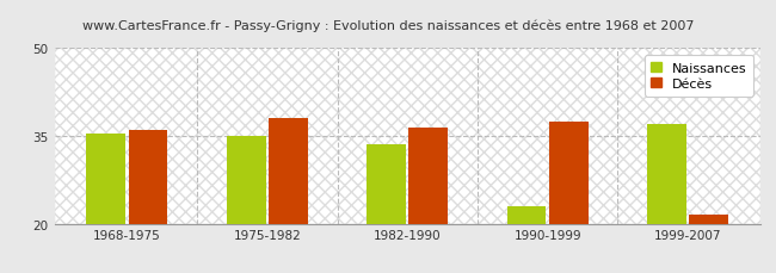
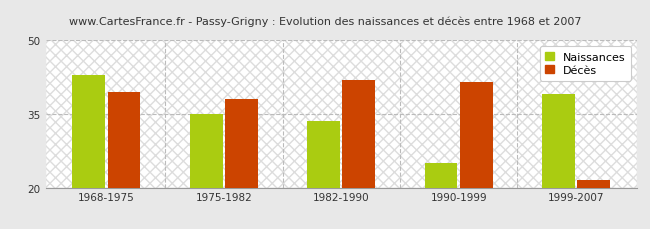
Naissances/1968-1975: 35.5 -> 43.0
Décès/1968-1975: 36.0 -> 39.5
Décès/1982-1990: 36.5 -> 42.0
Naissances/1990-1999: 23.0 -> 25.0
Décès/1990-1999: 37.5 -> 41.5
Naissances/1999-2007: 37.0 -> 39.0
